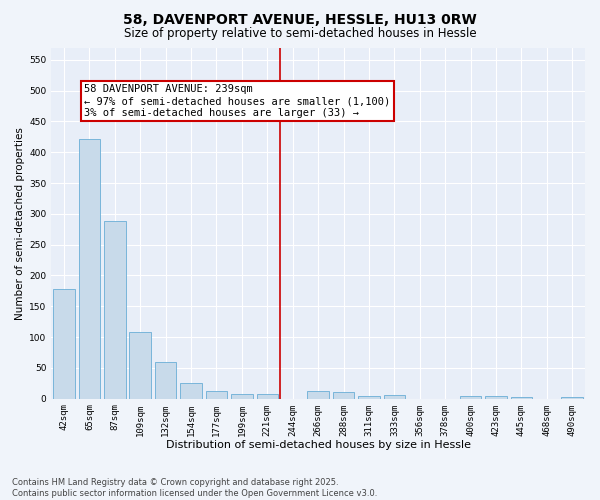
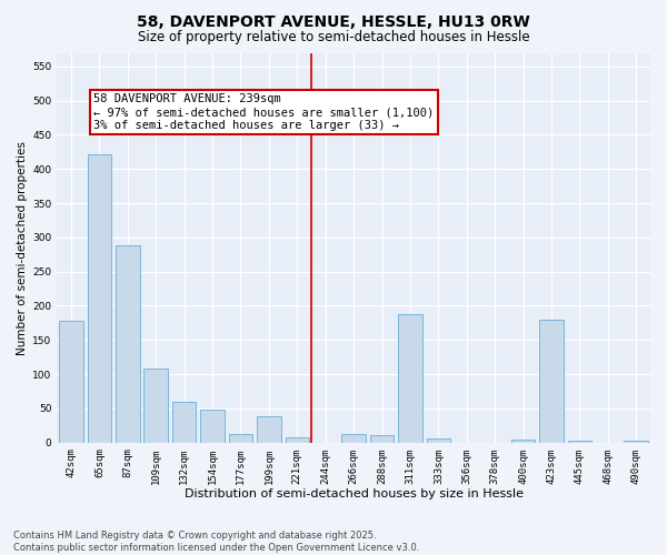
154sqm: 25 -> 48
199sqm: 8 -> 38
311sqm: 5 -> 188
423sqm: 4 -> 180
